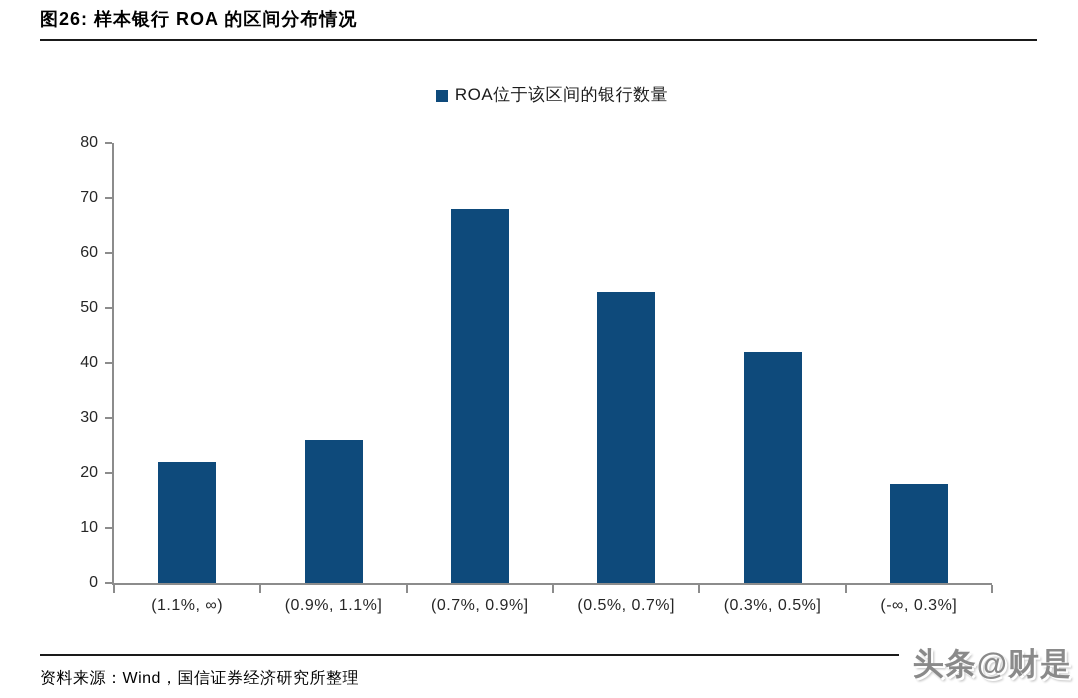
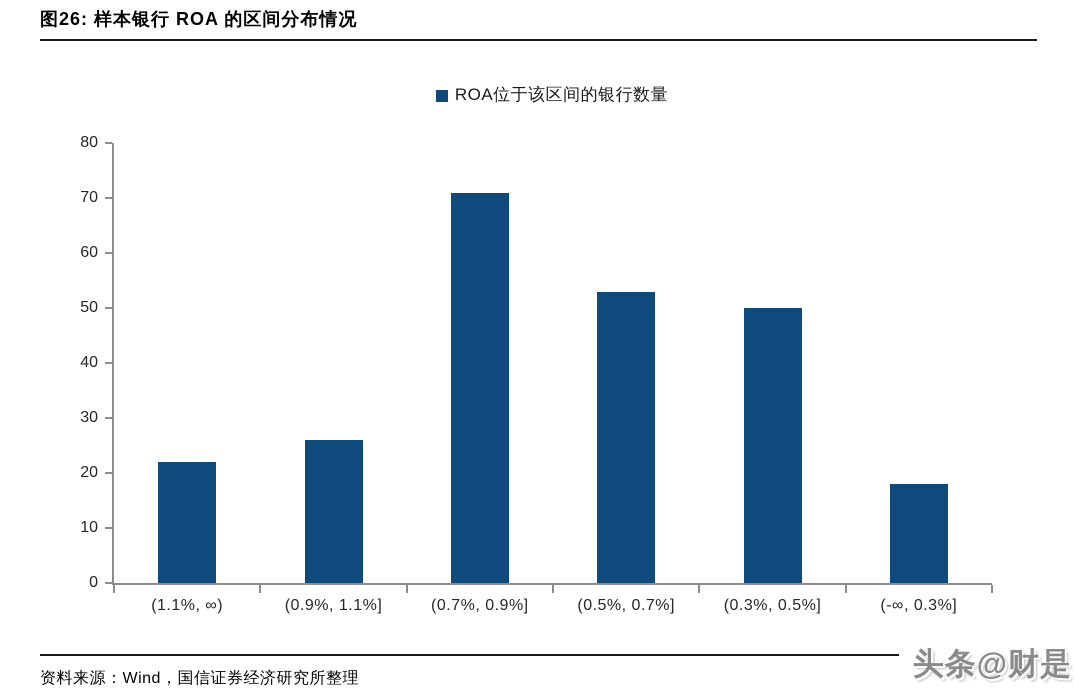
(0.7%, 0.9%]: 68 -> 71
(0.3%, 0.5%]: 42 -> 50
